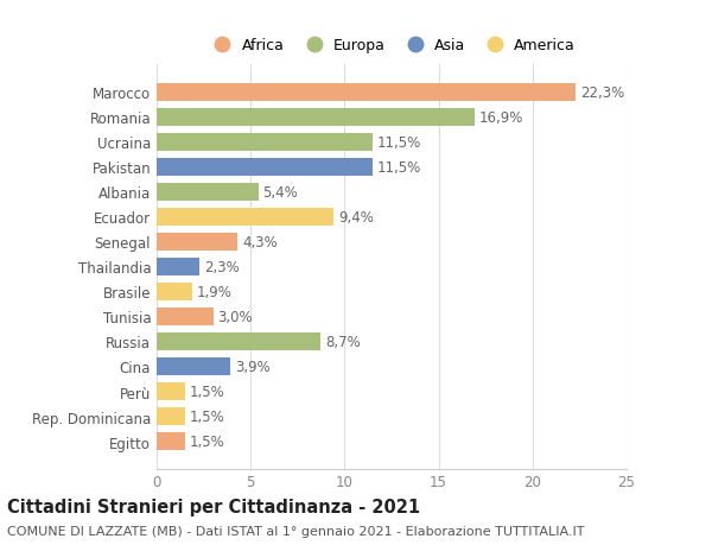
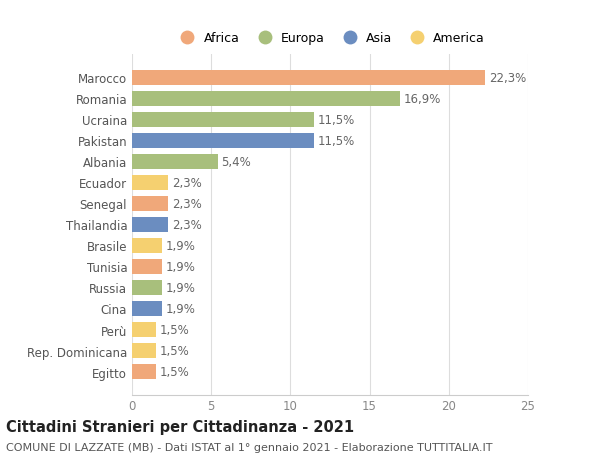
Ecuador: 9,4% -> 2,3%
Senegal: 4,3% -> 2,3%
Tunisia: 3,0% -> 1,9%
Russia: 8,7% -> 1,9%
Cina: 3,9% -> 1,9%
